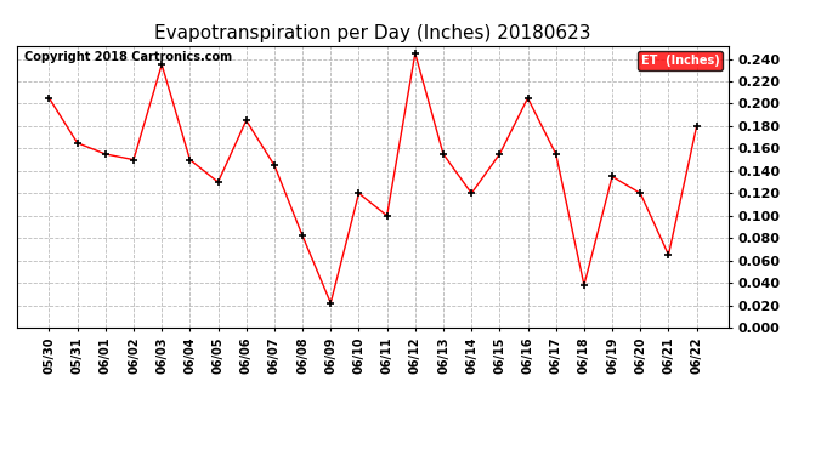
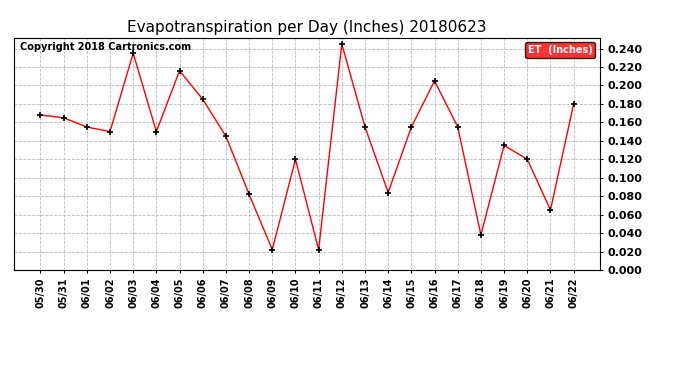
05/30: 0.205 -> 0.168
06/05: 0.130 -> 0.216
06/11: 0.100 -> 0.022
06/14: 0.120 -> 0.084
